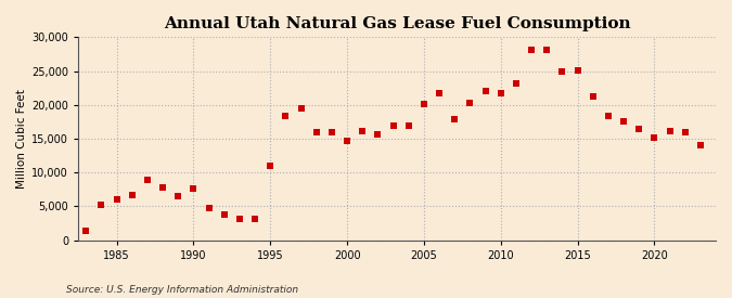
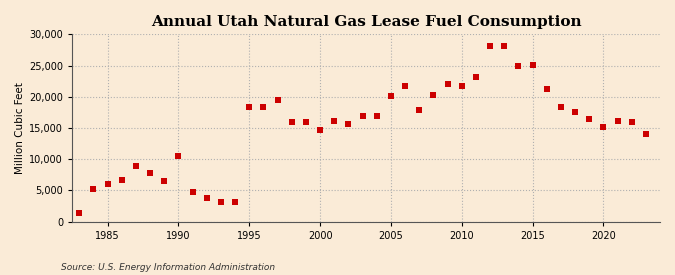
1990: 7,600 -> 10,500
1995: 11,000 -> 18,300
